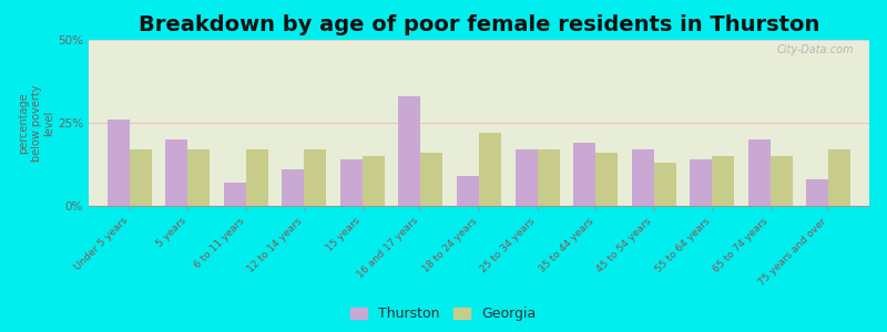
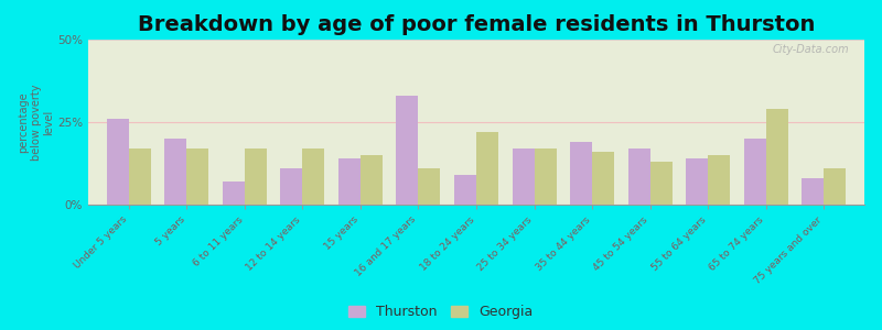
Georgia/16 and 17 years: 16% -> 11%
Georgia/65 to 74 years: 15% -> 29%
Georgia/75 years and over: 17% -> 11%
